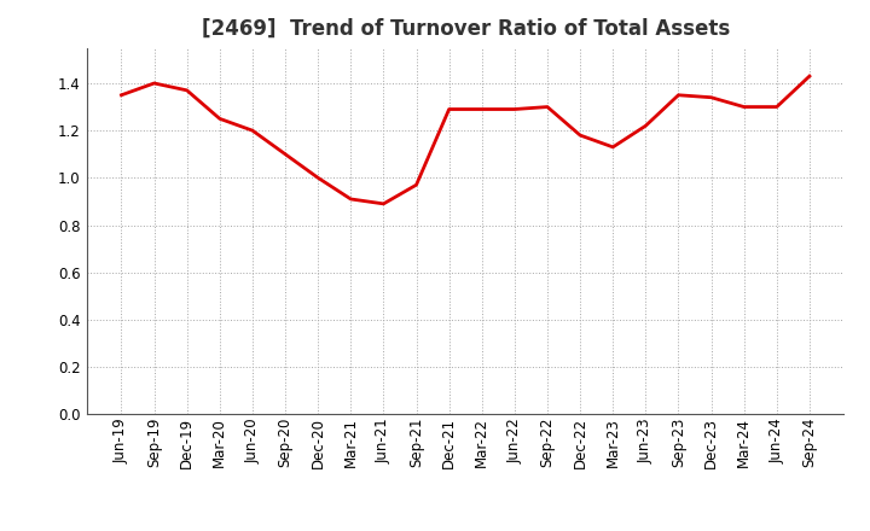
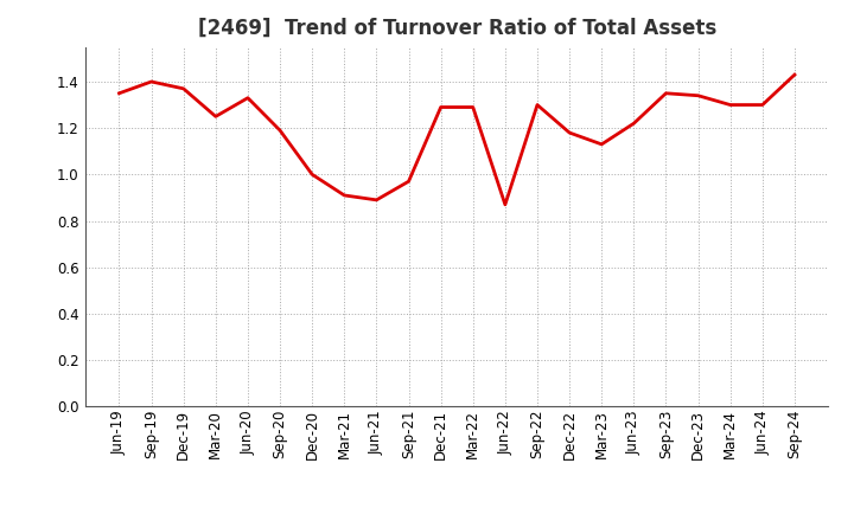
Jun-20: 1.20 -> 1.33
Sep-20: 1.10 -> 1.19
Jun-22: 1.29 -> 0.87
